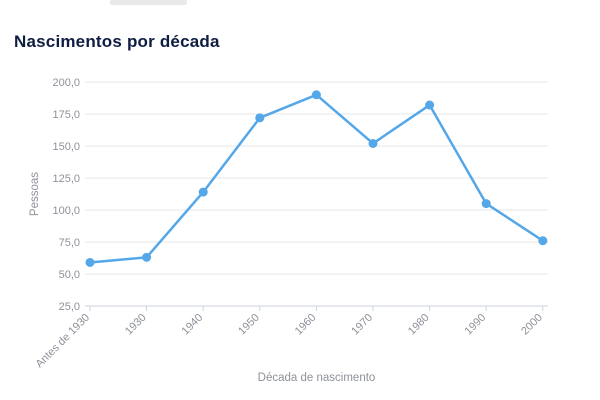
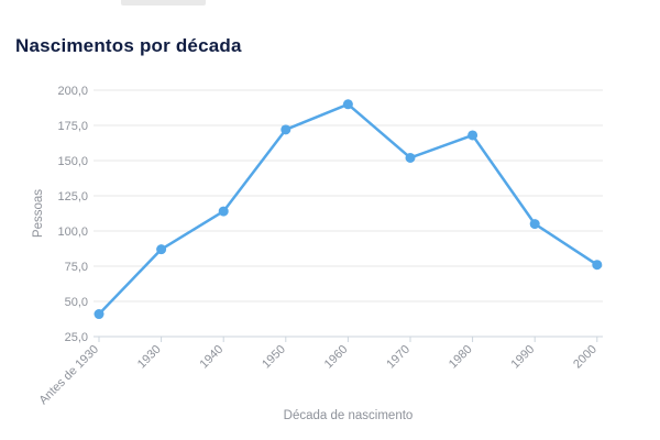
Antes de 1930: 59 -> 41
1930: 63 -> 87
1980: 182 -> 168
